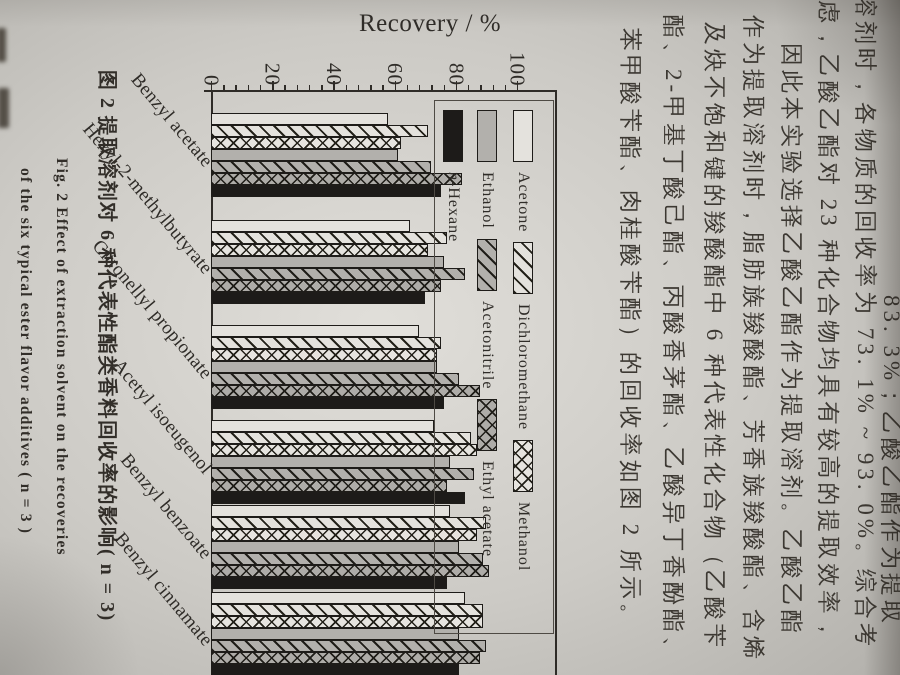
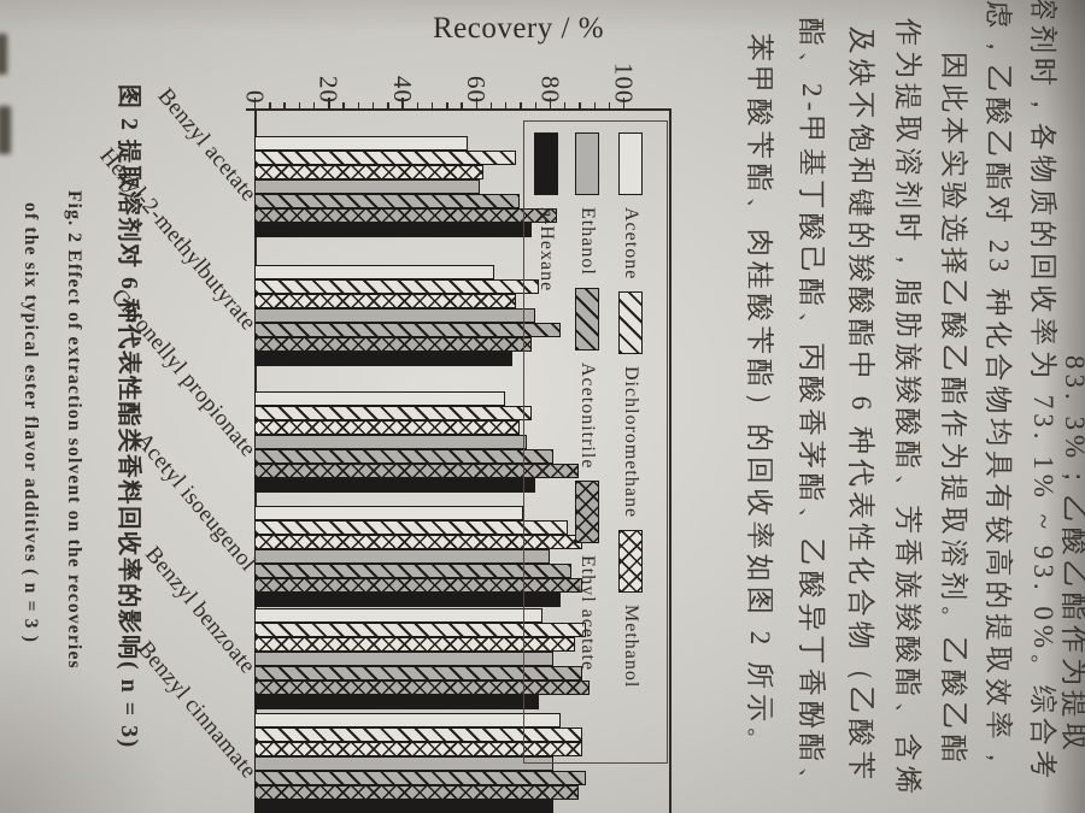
Methanol/Citronellyl propionate: 74 -> 72
Methanol/Acetyl isoeugenol: 87 -> 89
Ethanol/Acetyl isoeugenol: 78 -> 80
Ethyl acetate/Acetyl isoeugenol: 77 -> 89
